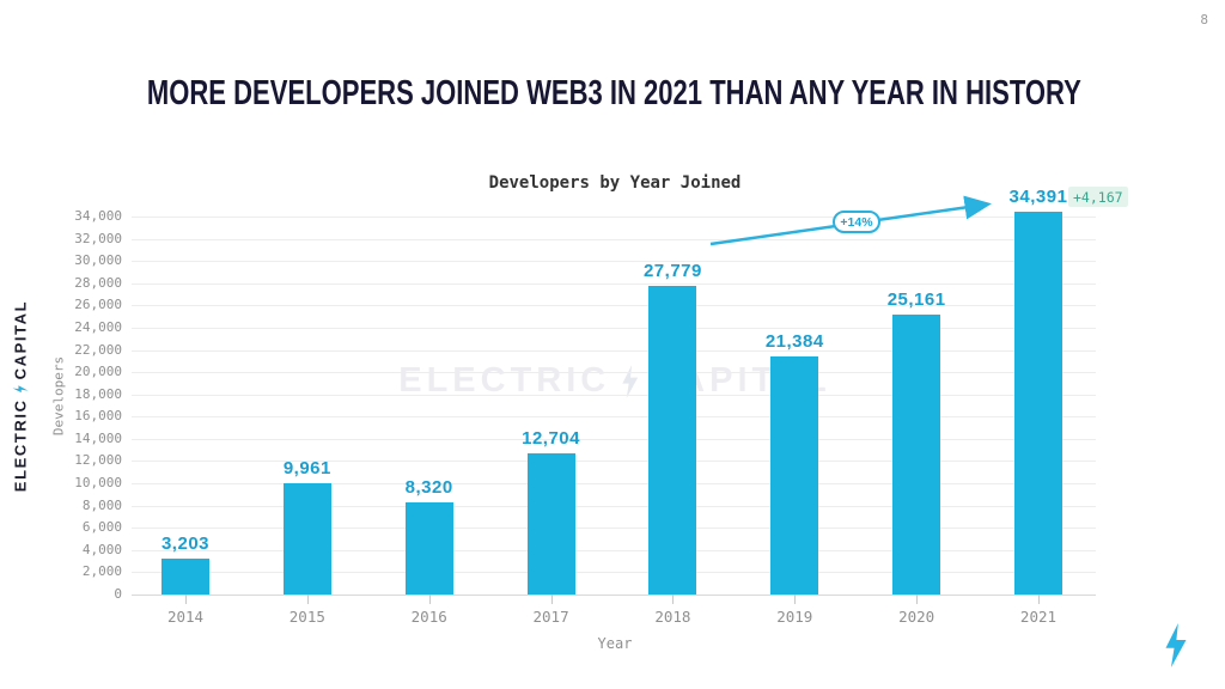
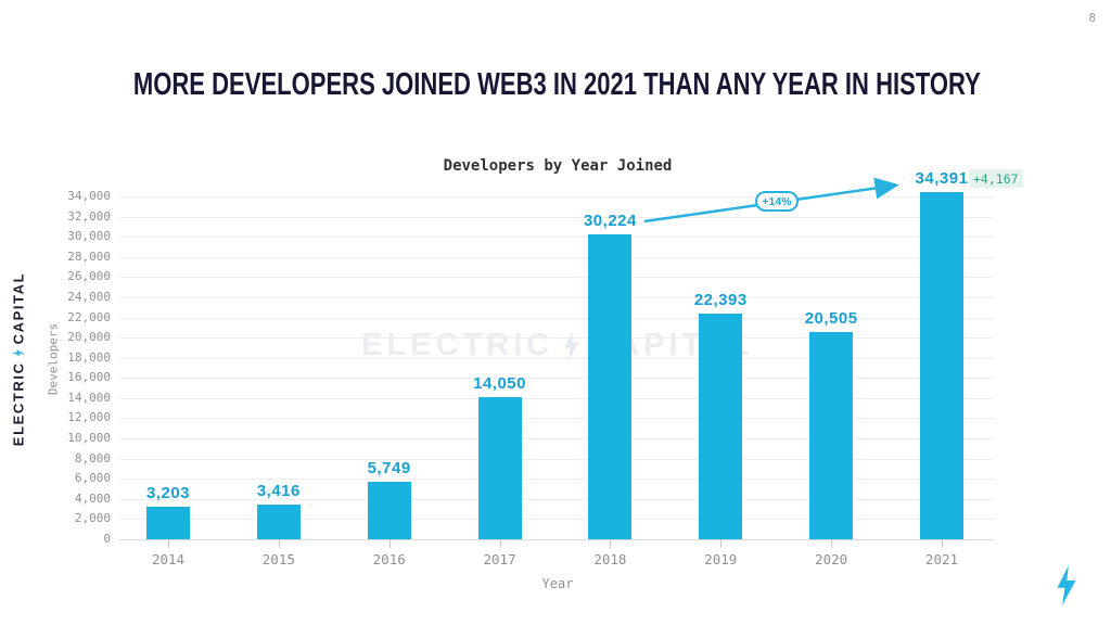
2015: 9,961 -> 3,416
2016: 8,320 -> 5,749
2017: 12,704 -> 14,050
2018: 27,779 -> 30,224
2019: 21,384 -> 22,393
2020: 25,161 -> 20,505
